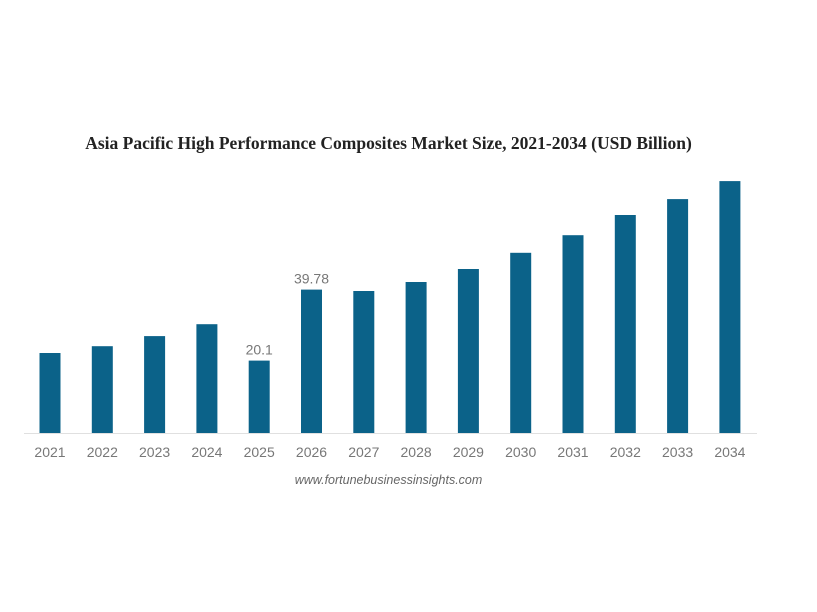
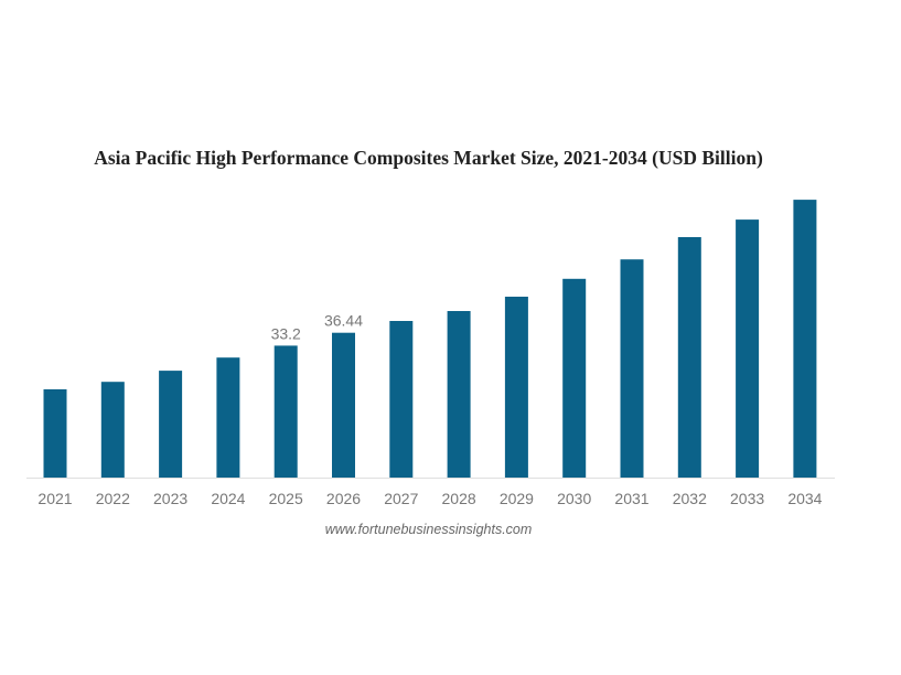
2025: 20.1 -> 33.2
2026: 39.78 -> 36.44
